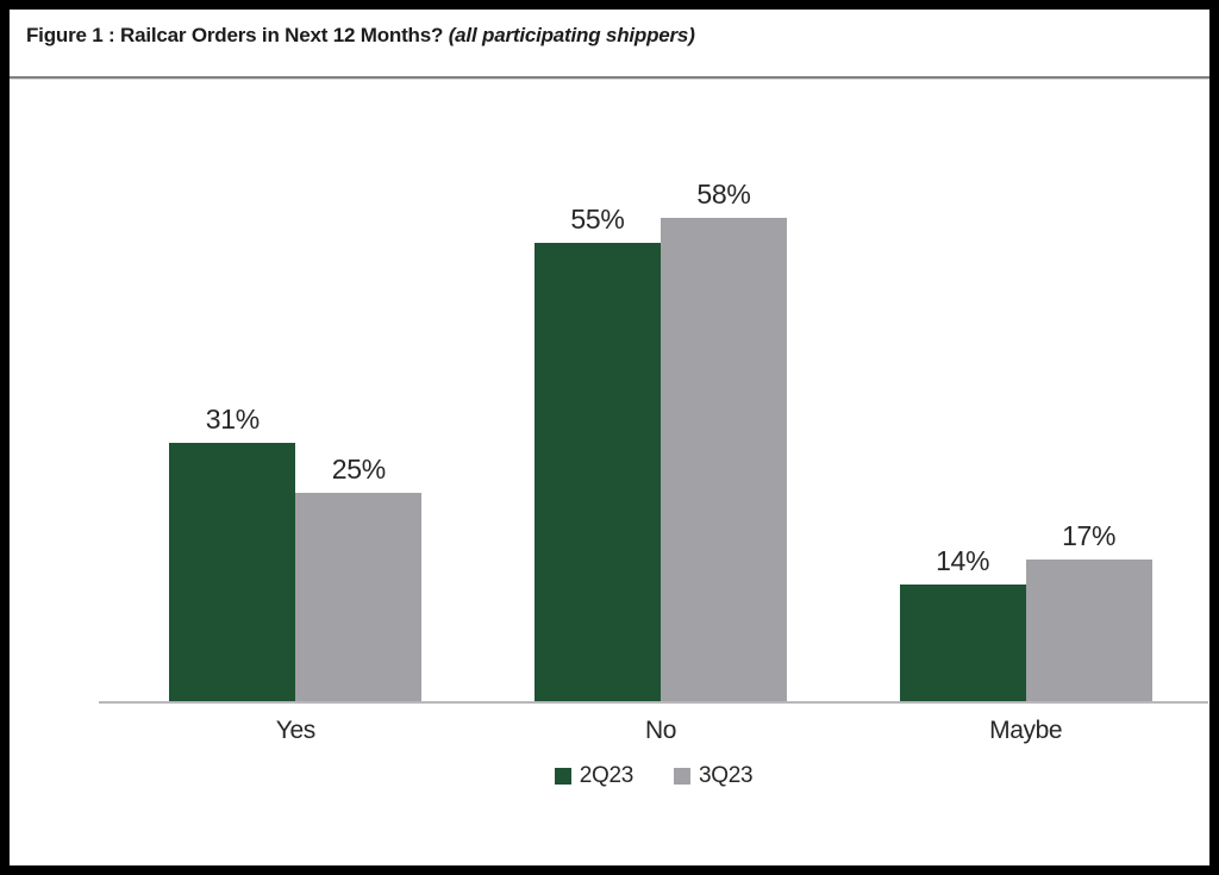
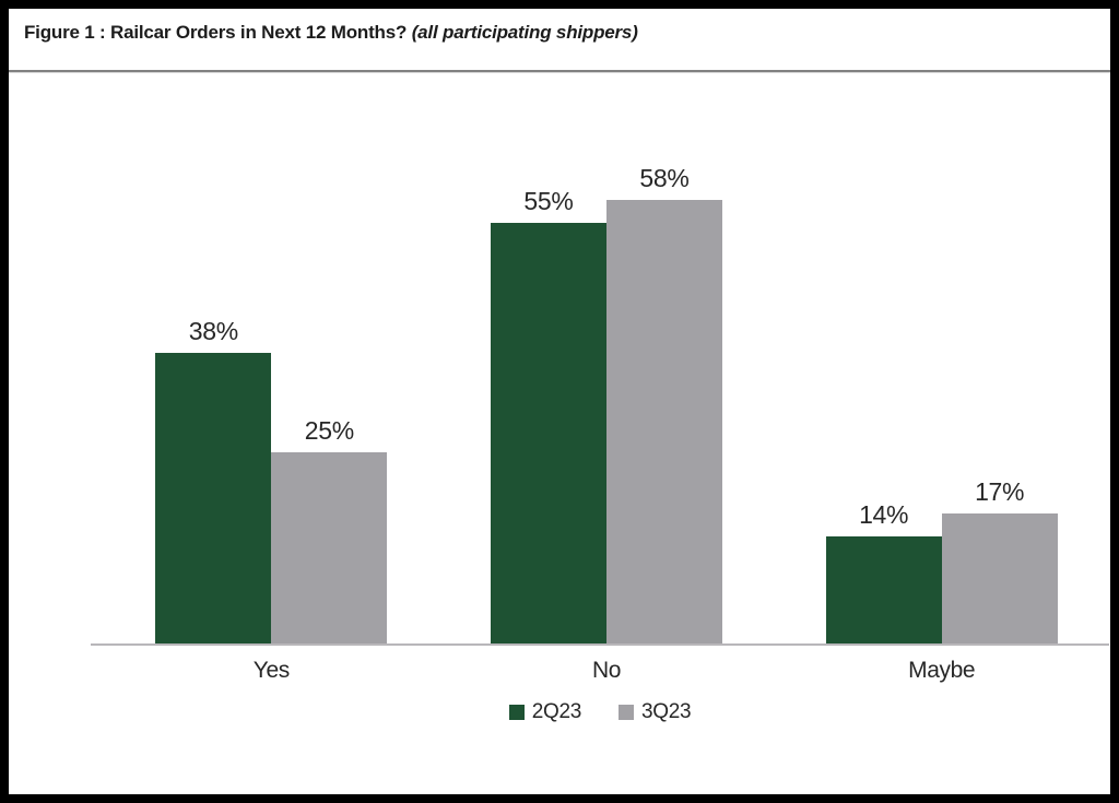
2Q23/Yes: 31% -> 38%
